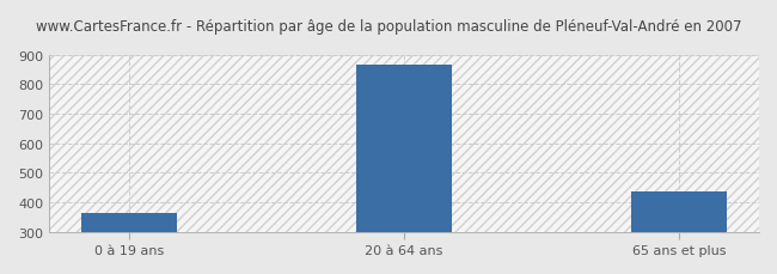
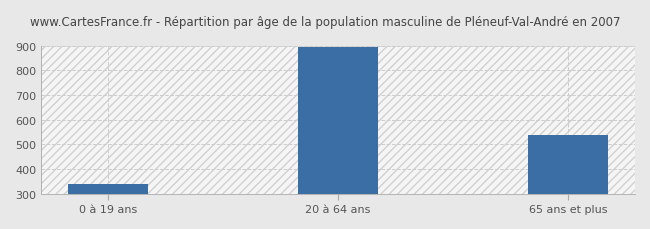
0 à 19 ans: 365 -> 338
20 à 64 ans: 865 -> 893
65 ans et plus: 435 -> 537
